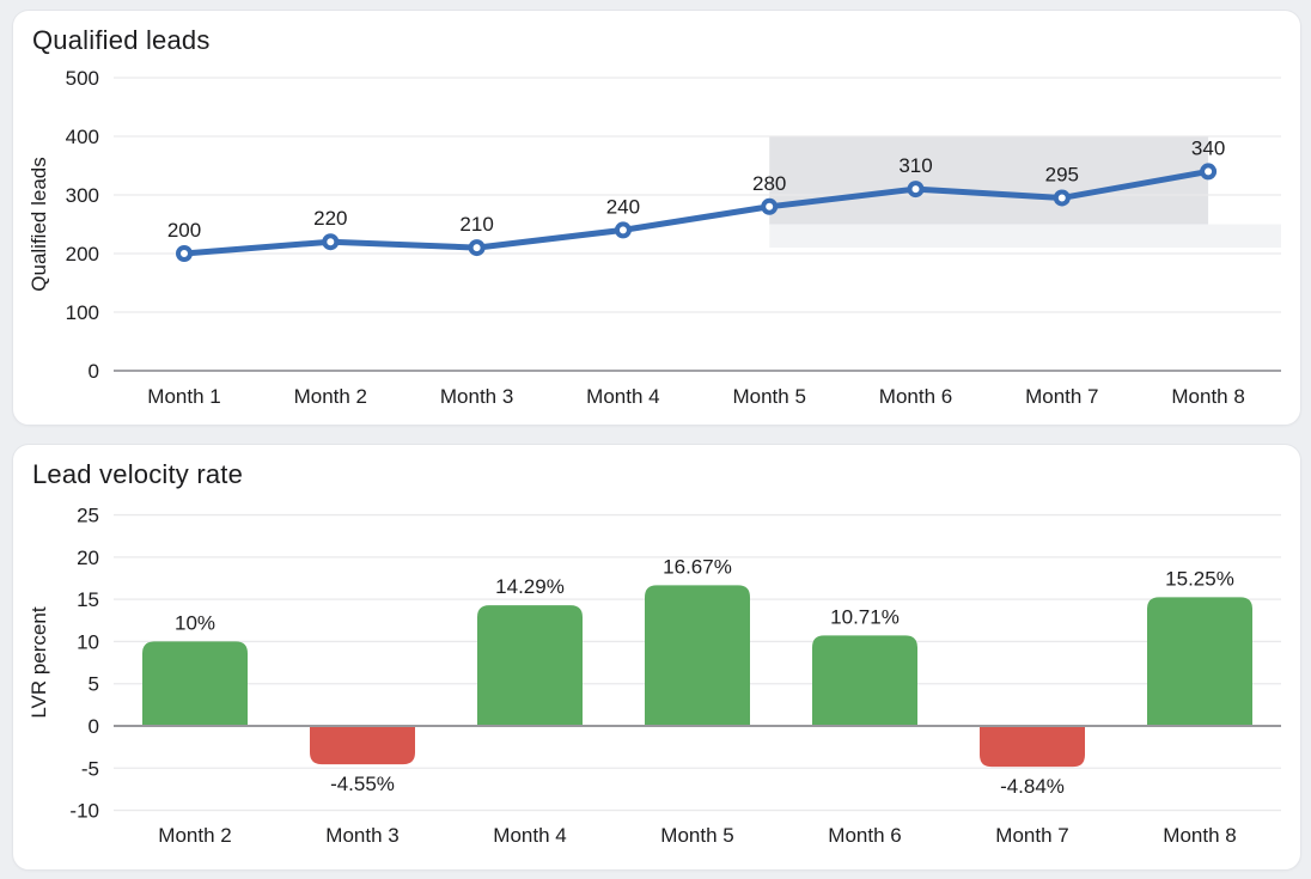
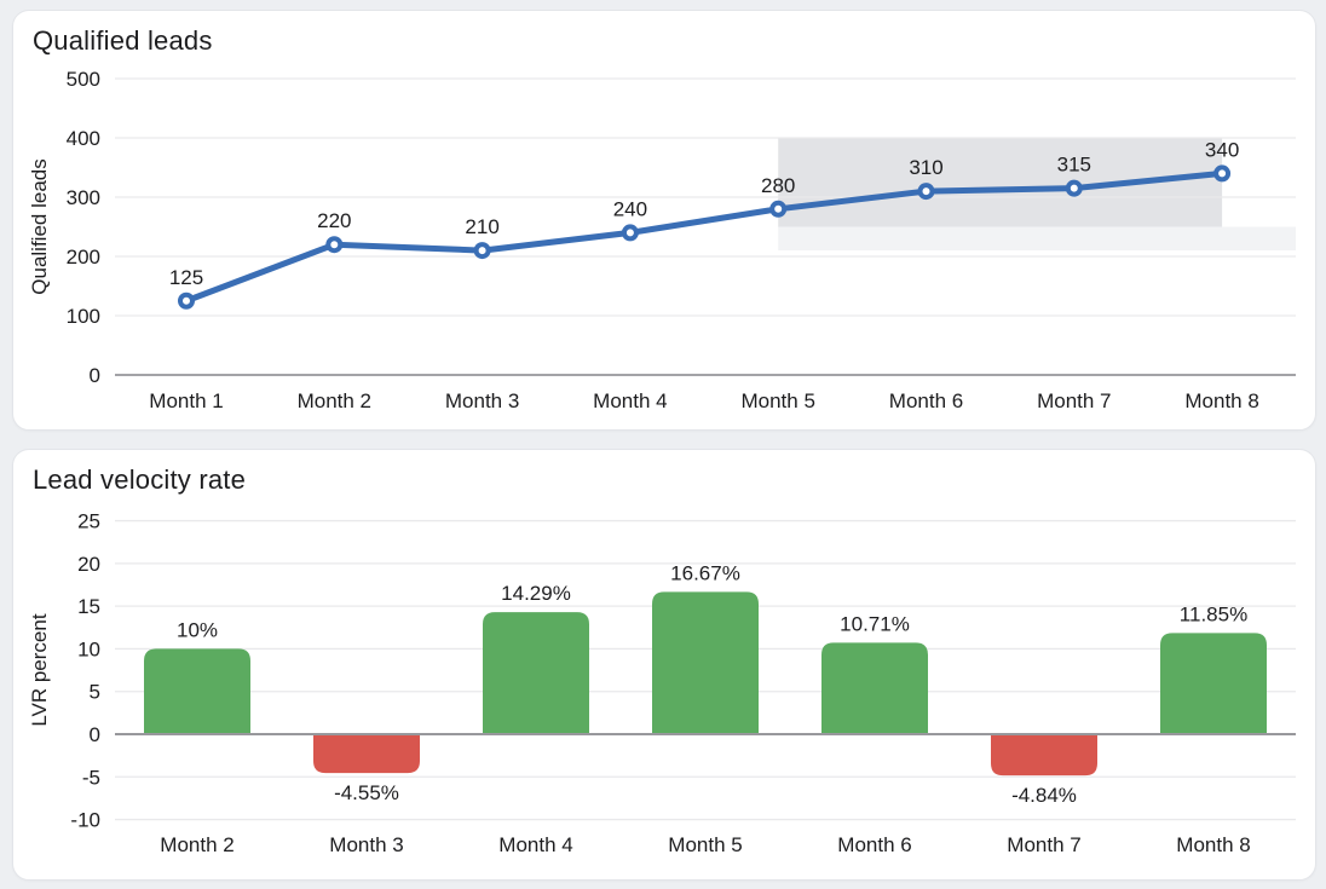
Qualified leads/Month 1: 200 -> 125
Qualified leads/Month 7: 295 -> 315
Lead velocity rate/Month 8: 15.25% -> 11.85%
